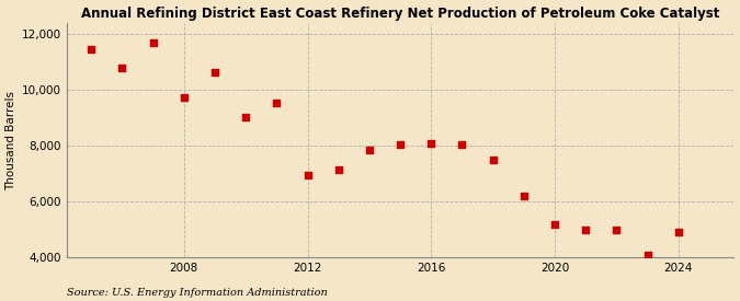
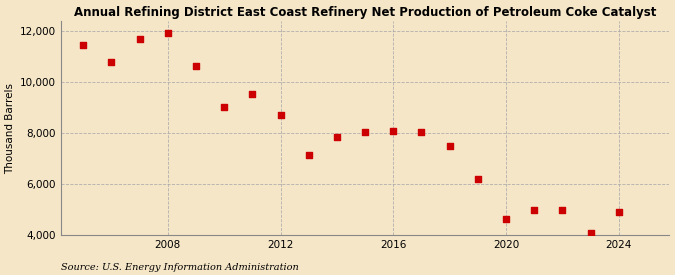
2008: 9,750 -> 11,950
2012: 6,950 -> 8,700
2020: 5,200 -> 4,650
